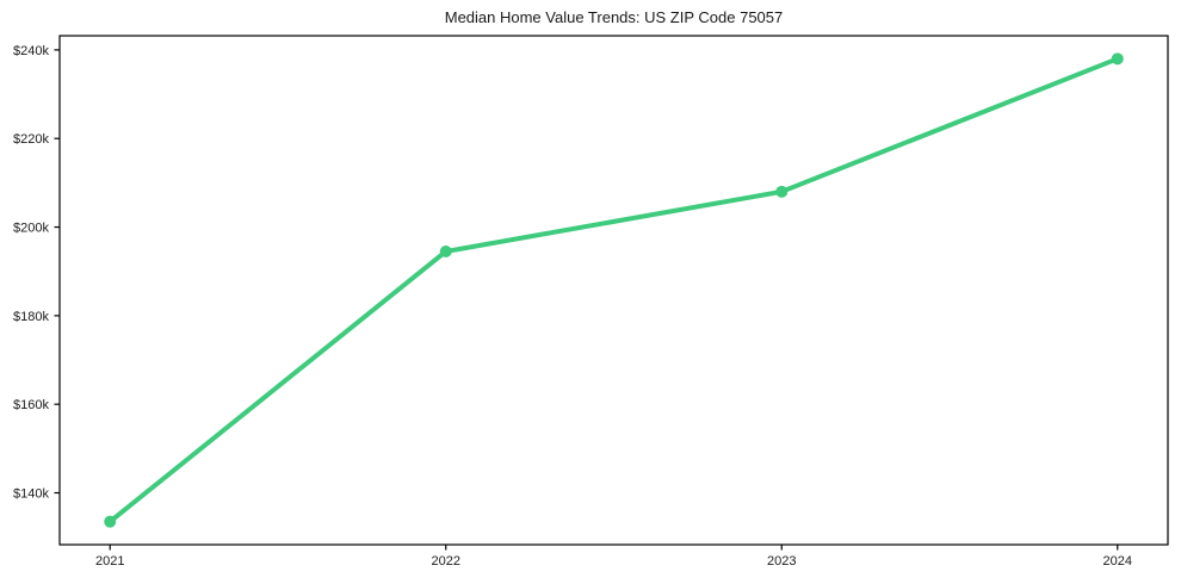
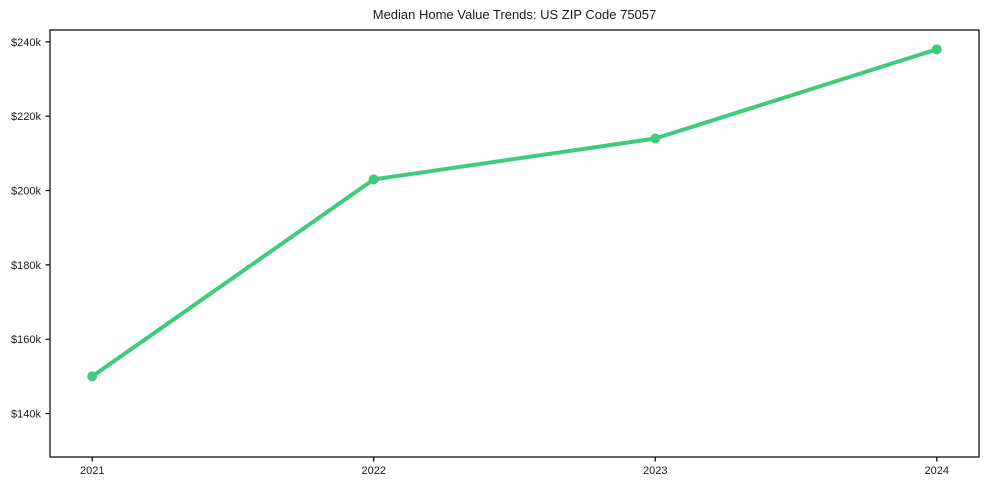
2021: $134k -> $150k
2022: $194k -> $203k
2023: $208k -> $214k
